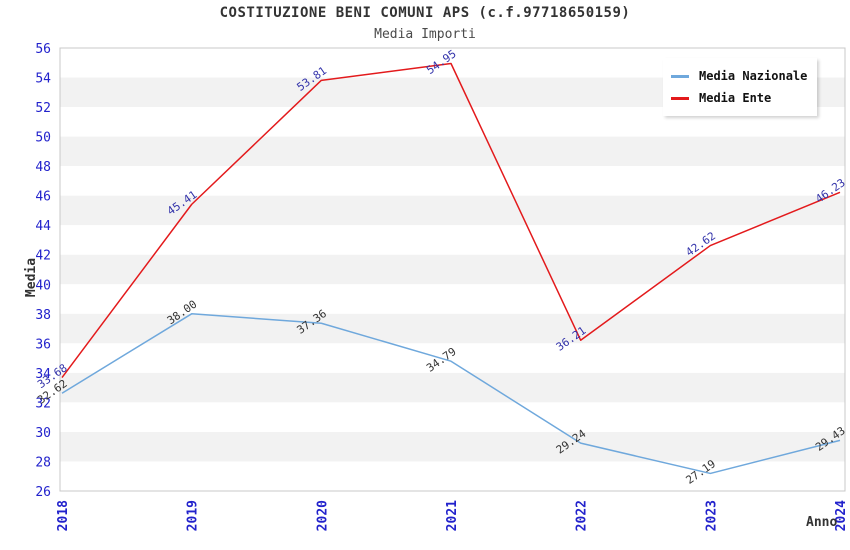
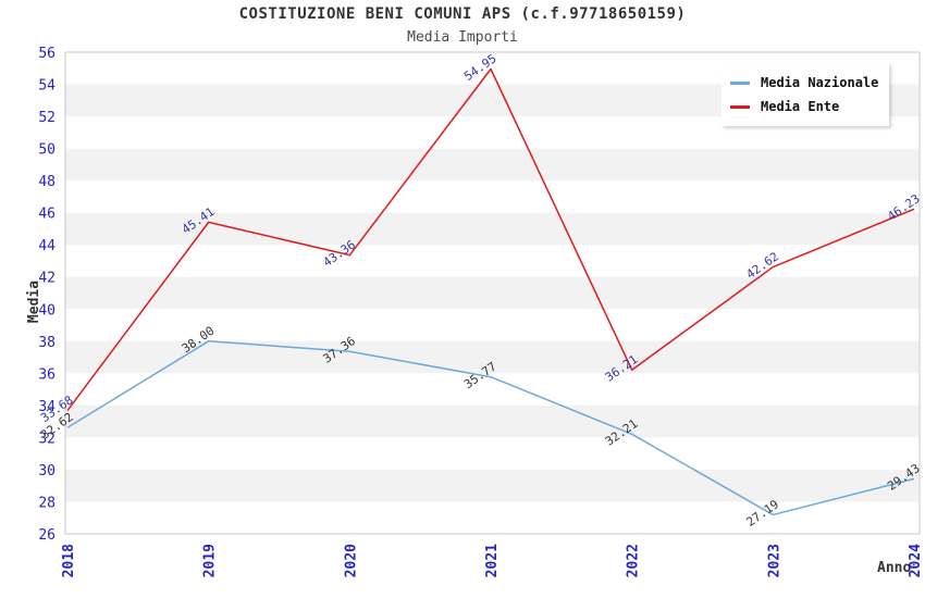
Media Ente/2020: 53.81 -> 43.36
Media Nazionale/2021: 34.79 -> 35.77
Media Nazionale/2022: 29.24 -> 32.21
